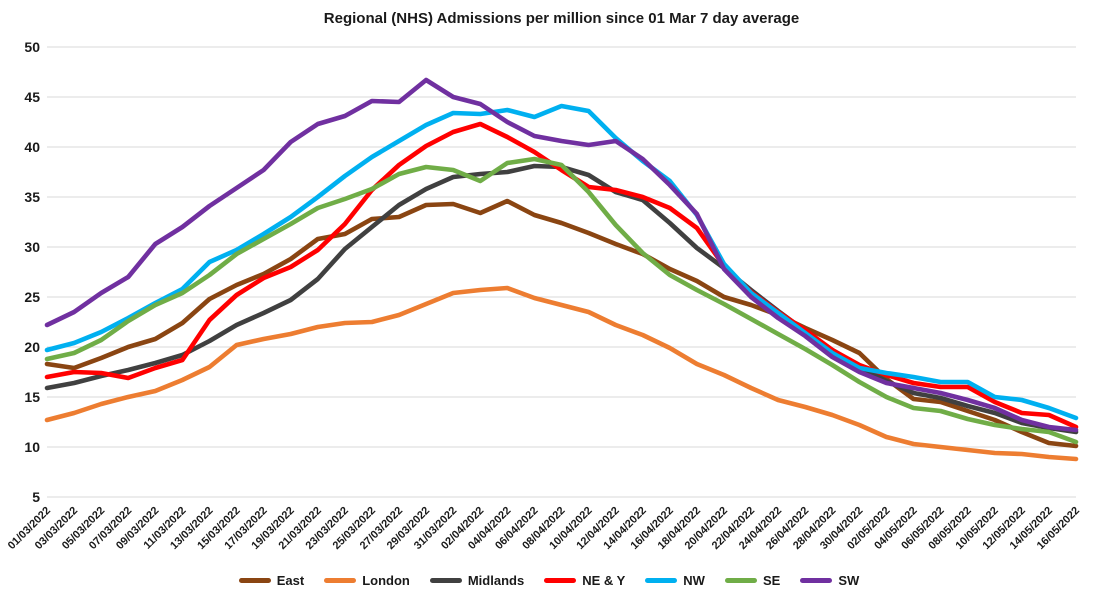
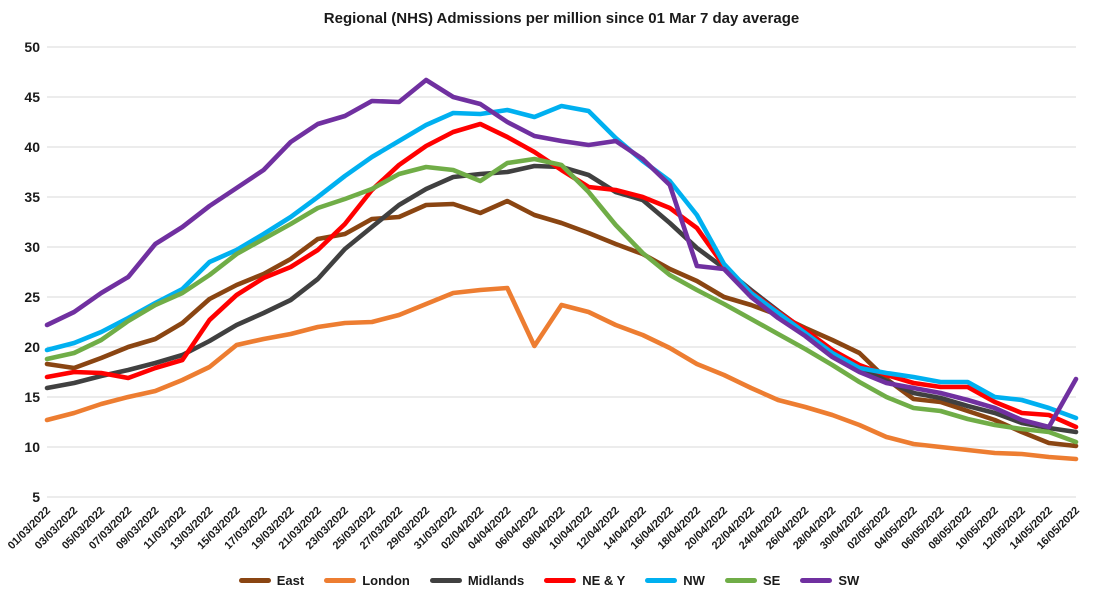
London/06/04/2022: 24.9 -> 20.1
SW/18/04/2022: 33.3 -> 28.1
SW/16/05/2022: 11.7 -> 16.8
